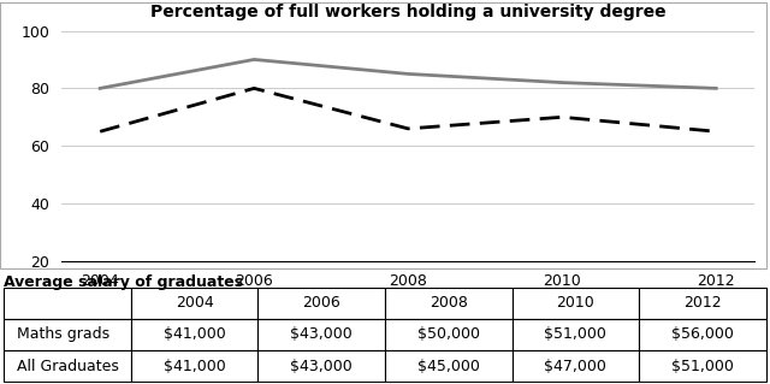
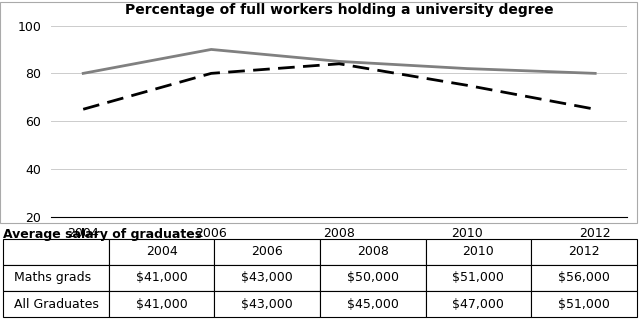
All Graduates/2008: 66 -> 84
All Graduates/2010: 70 -> 75
